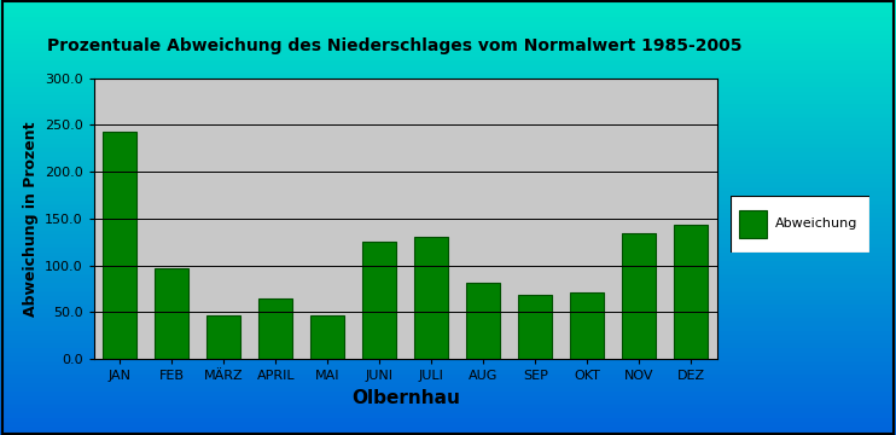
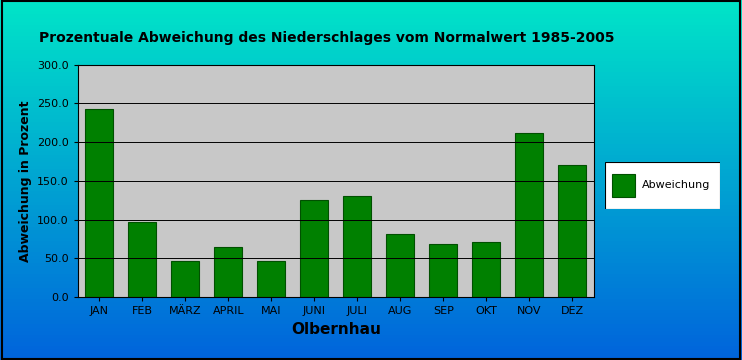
NOV: 135 -> 212
DEZ: 143 -> 170
